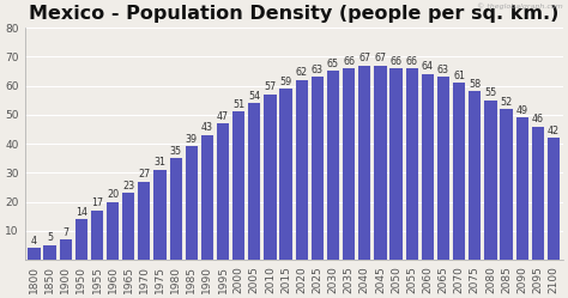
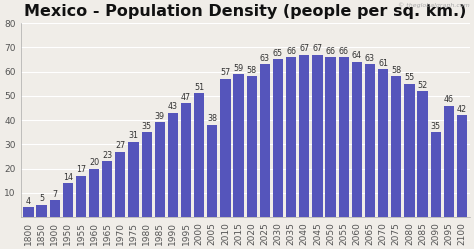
2005: 54 -> 38
2020: 62 -> 58
2090: 49 -> 35
